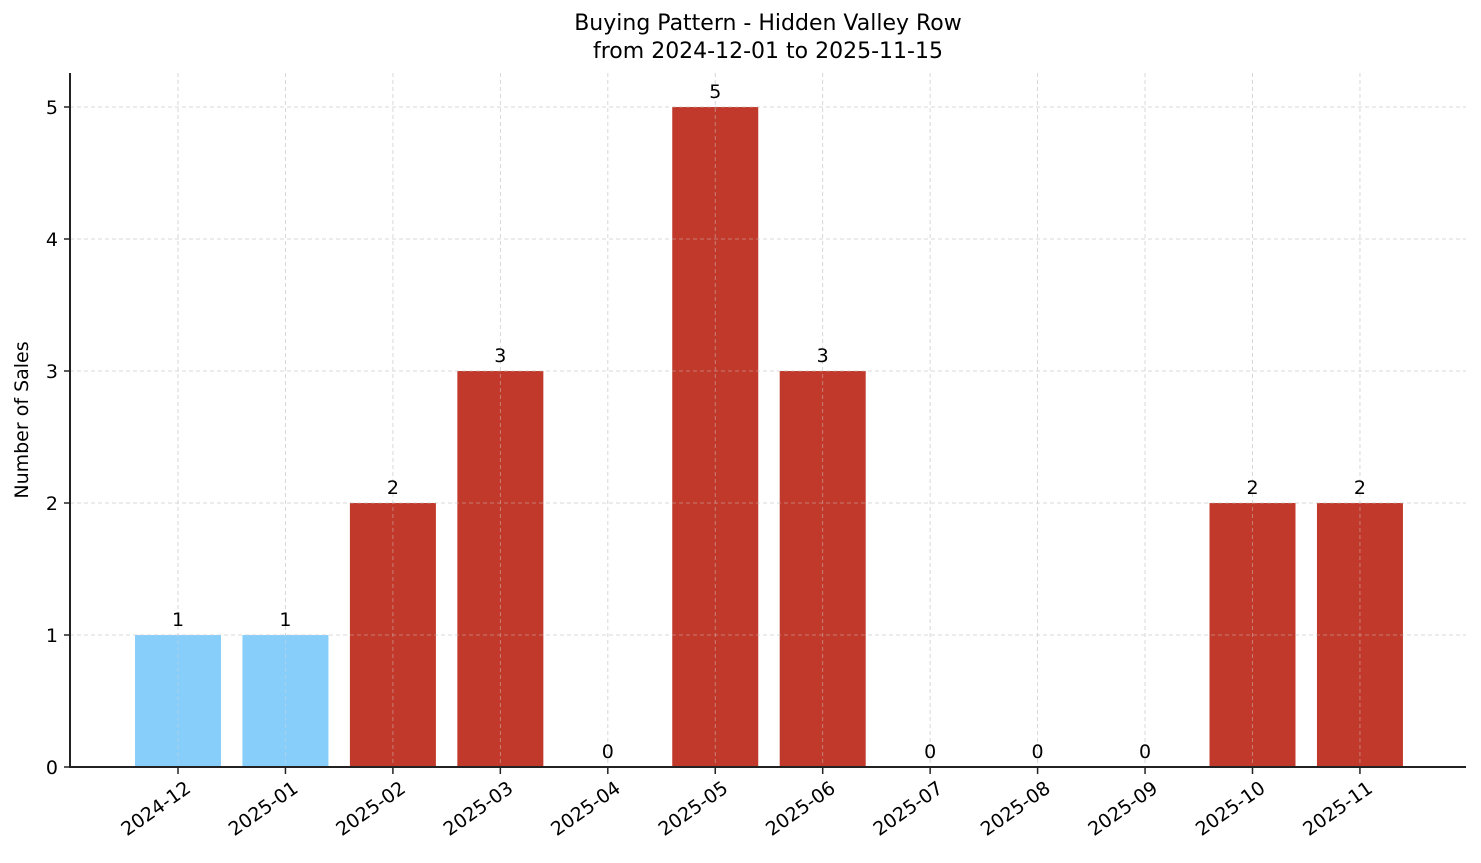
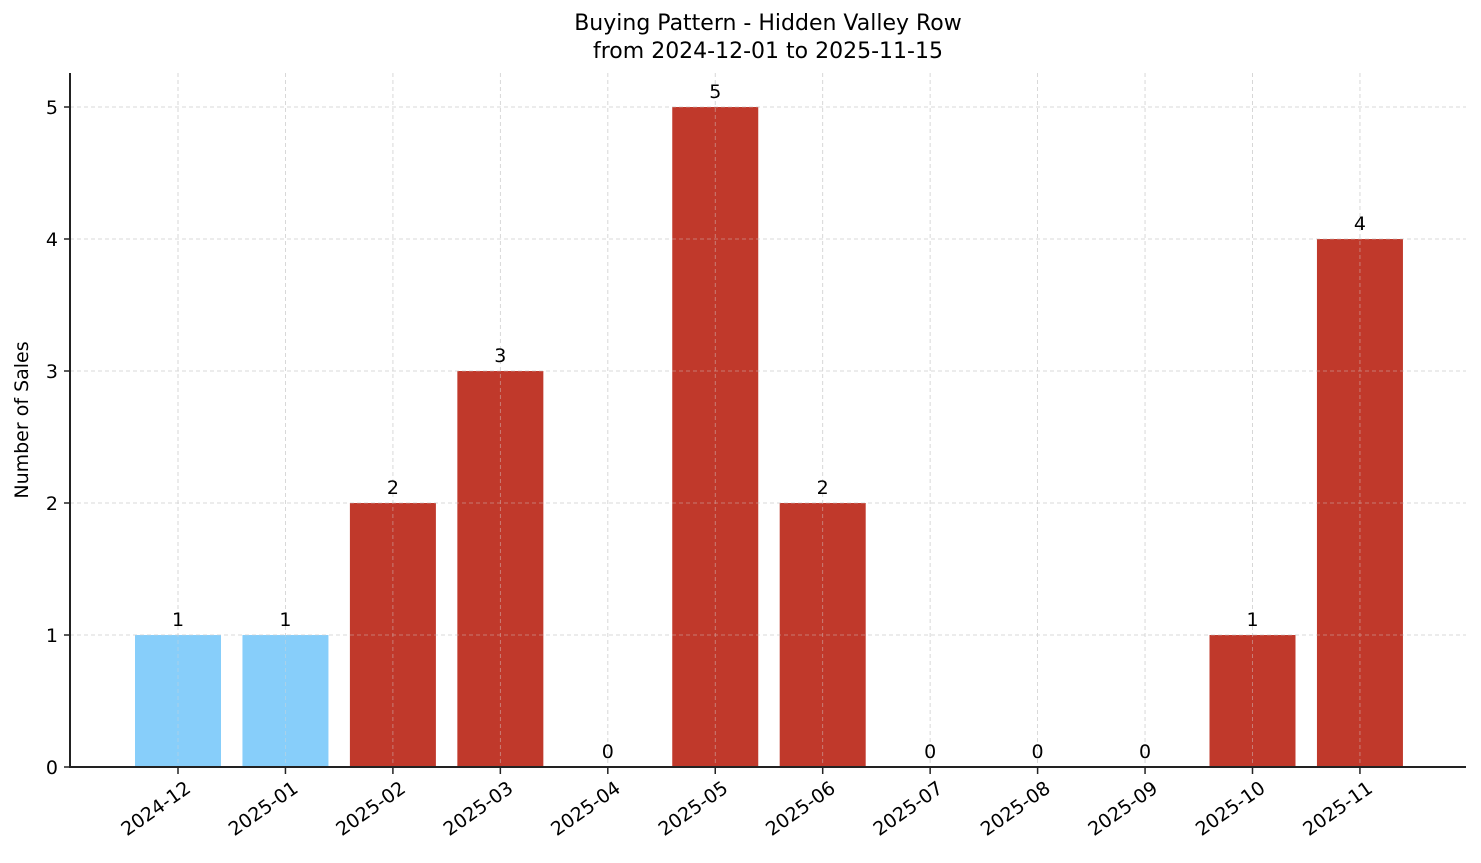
2025-06: 3 -> 2
2025-10: 2 -> 1
2025-11: 2 -> 4
